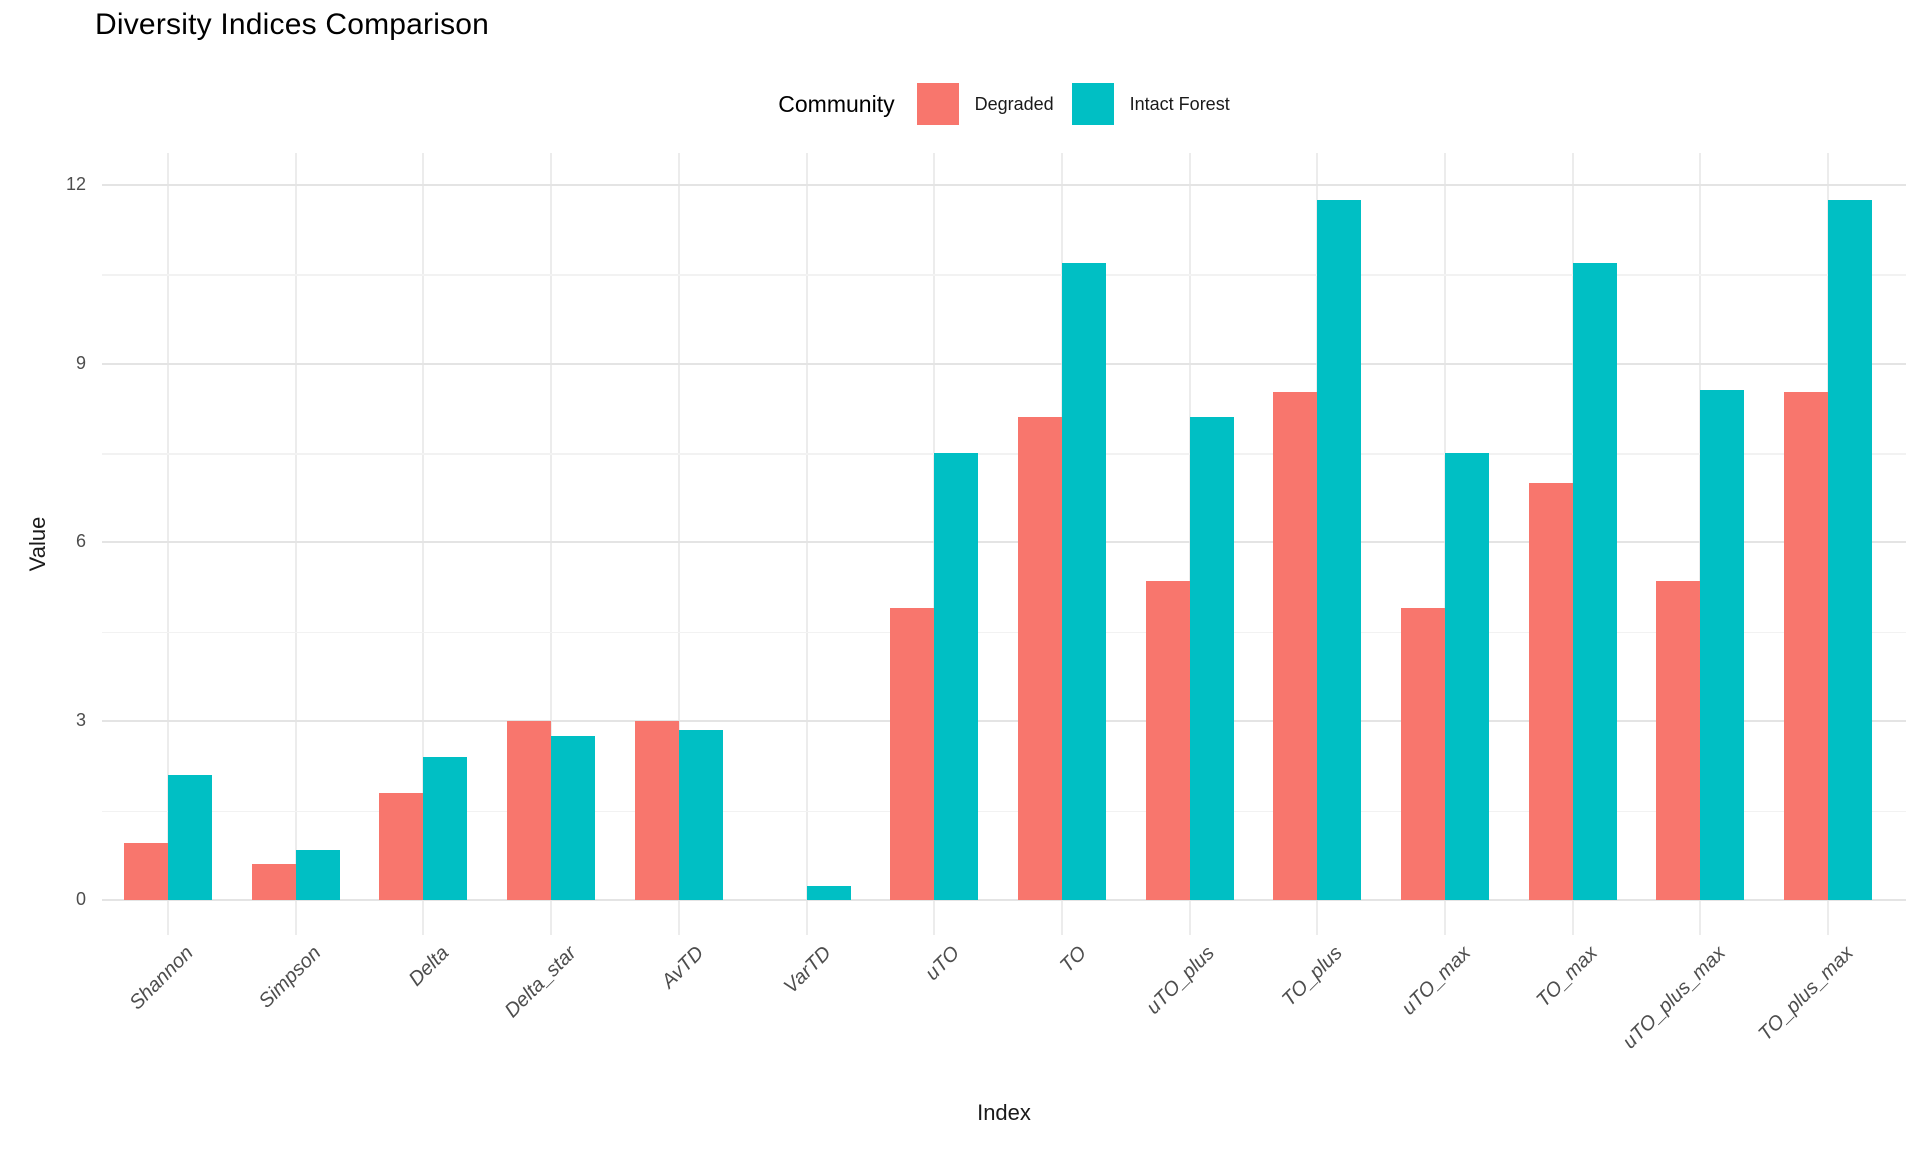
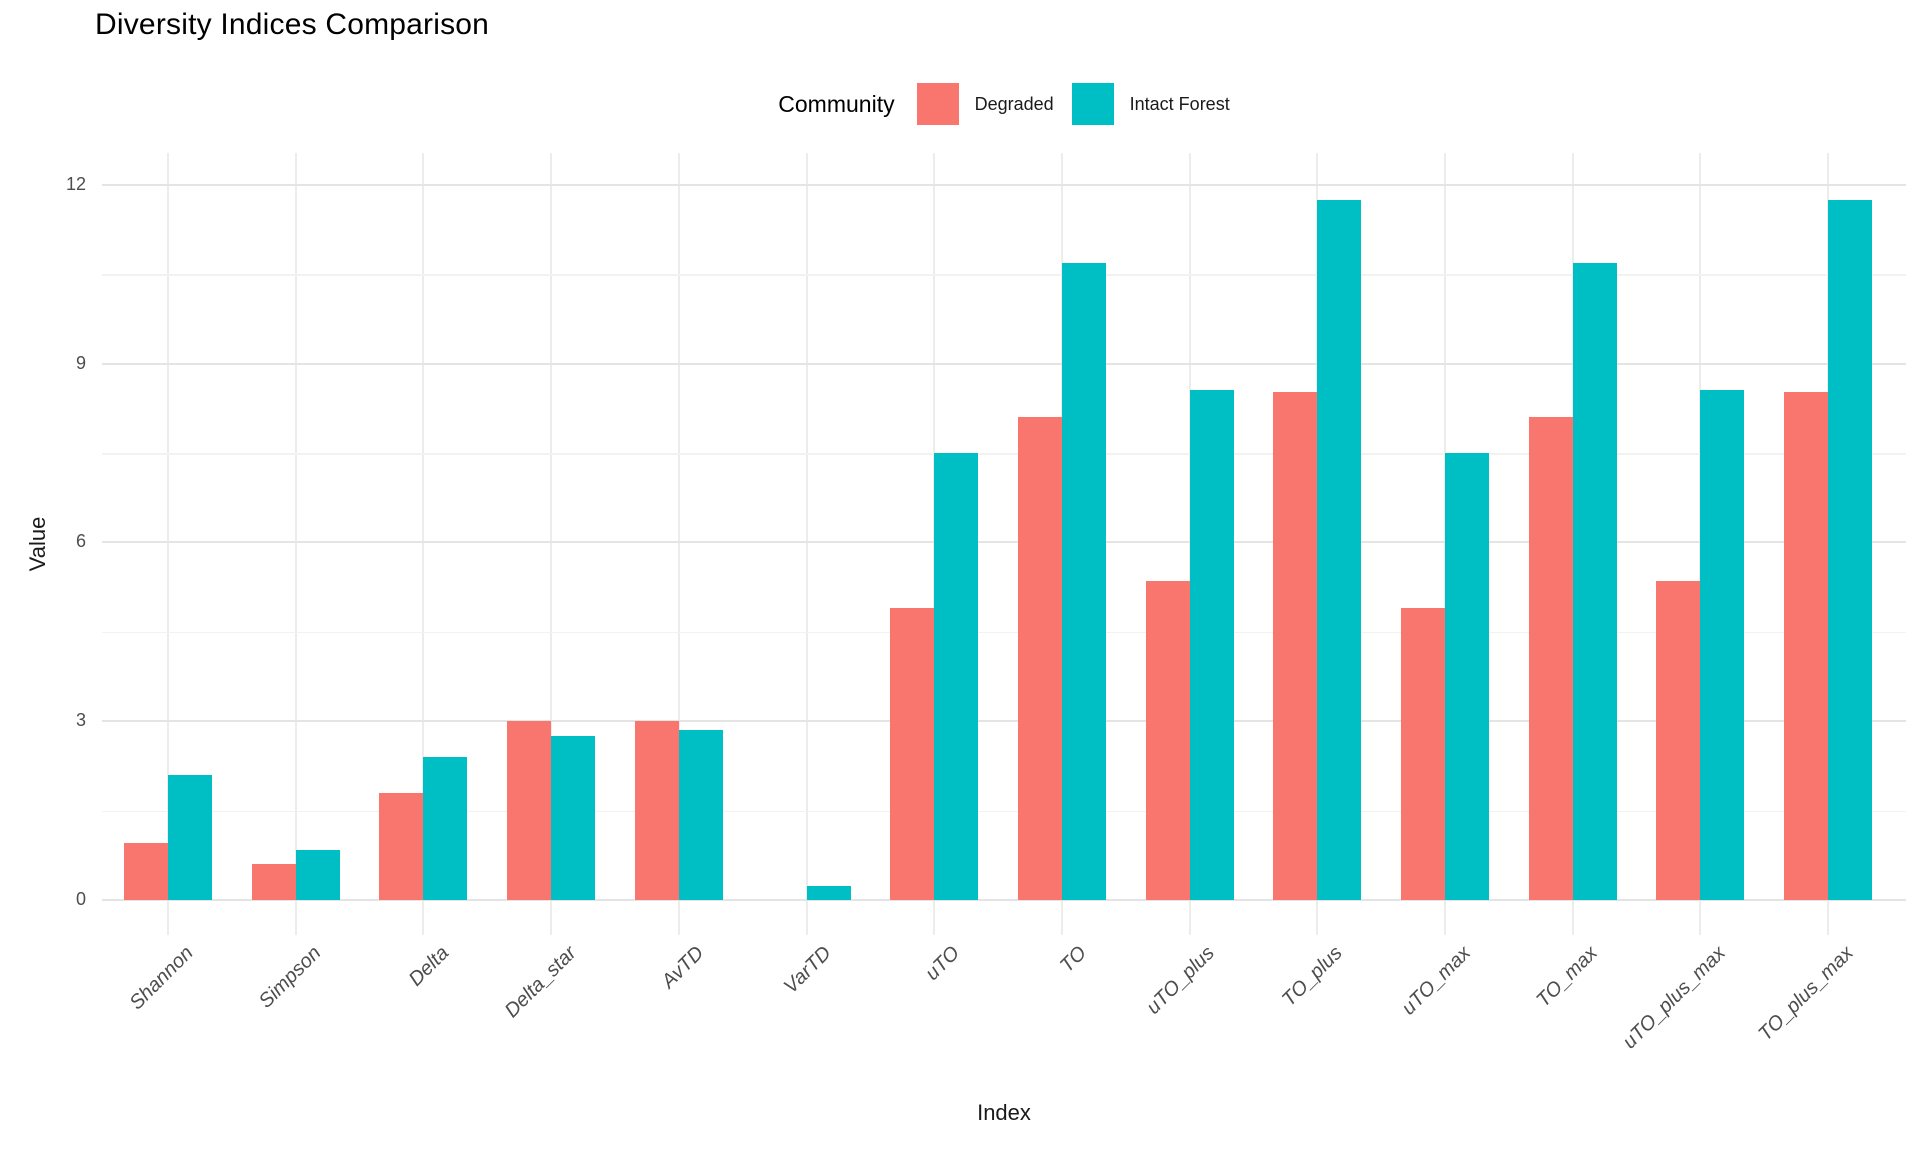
Intact Forest/uTO_plus: 8.1 -> 8.6
Degraded/TO_max: 7.0 -> 8.1
